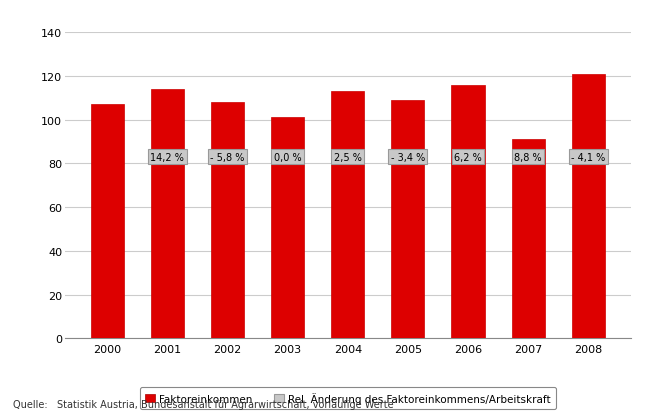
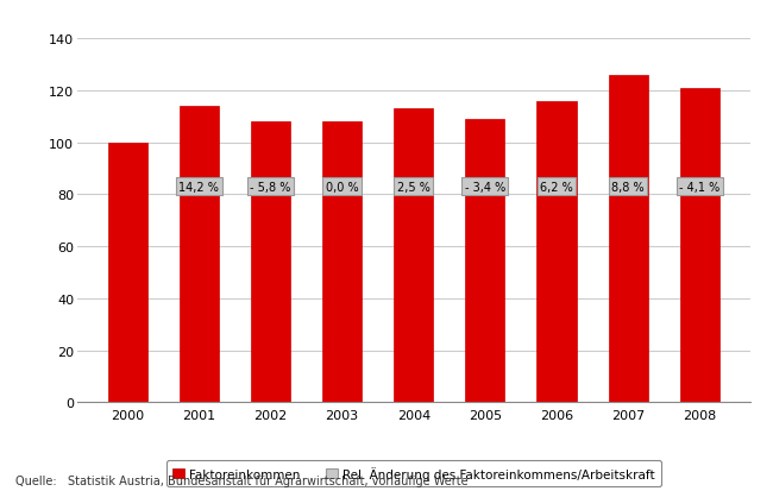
2000: 107 -> 100
2003: 101 -> 108
2007: 91 -> 126
